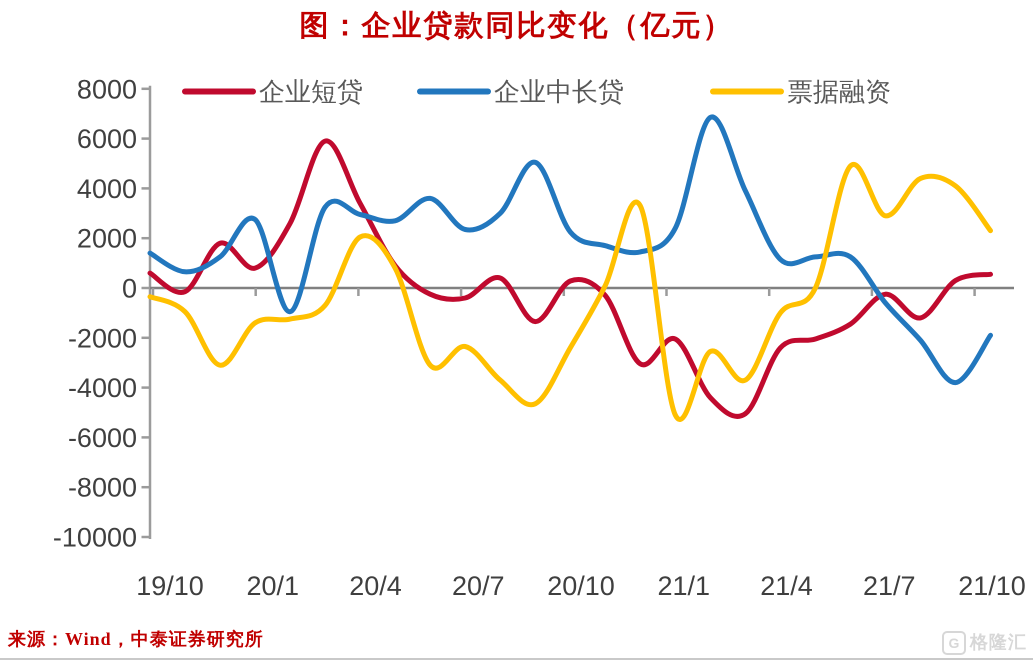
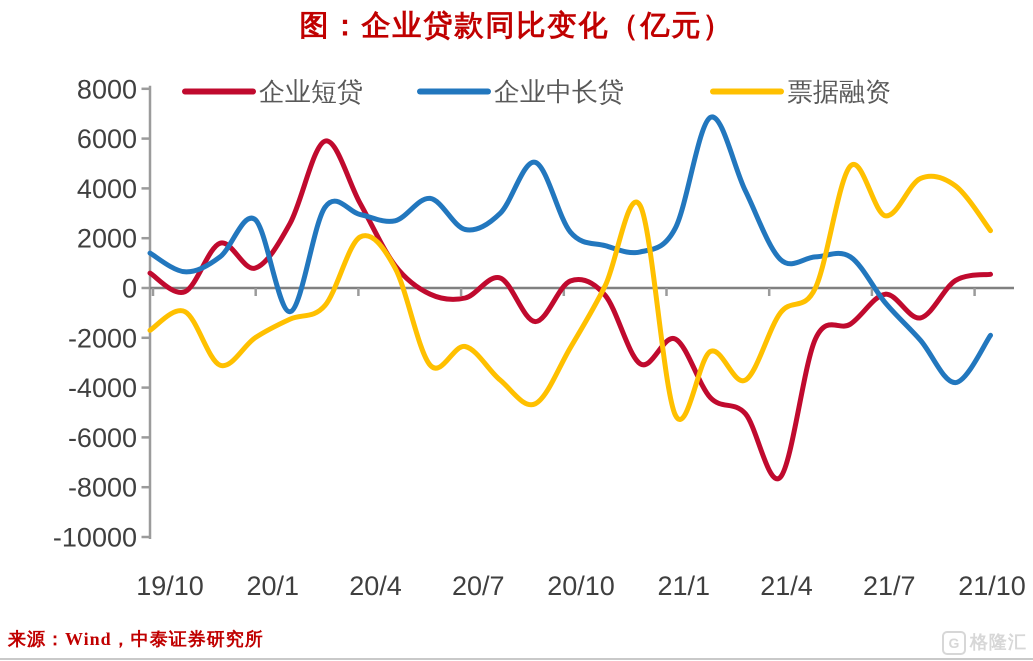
票据融资/19/10: -400 -> -1700
票据融资/20/1: -1400 -> -2000
企业短贷/21/4: -2400 -> -7600
